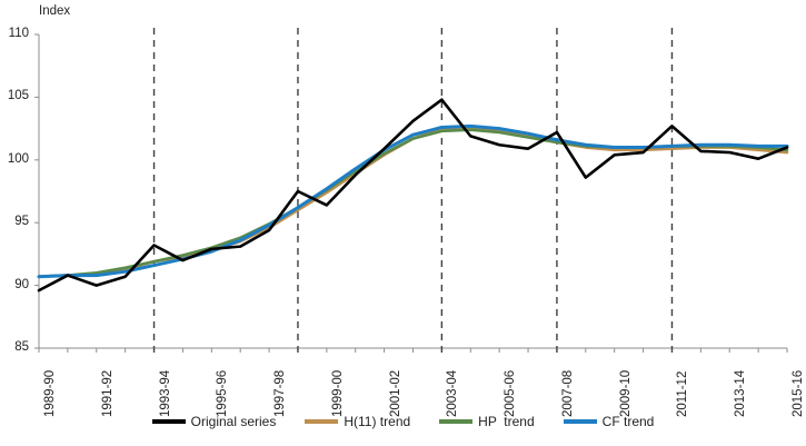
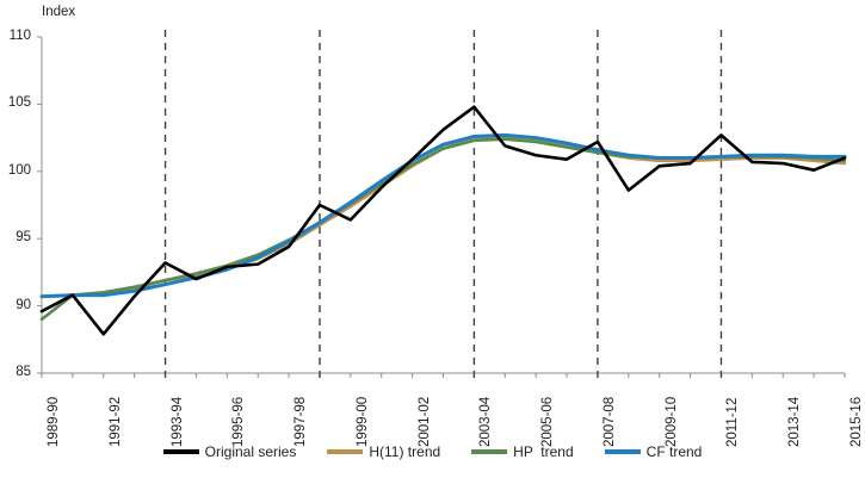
HP trend/1989-90: 90.7 -> 89.0
Original series/1991-92: 90.0 -> 87.9
